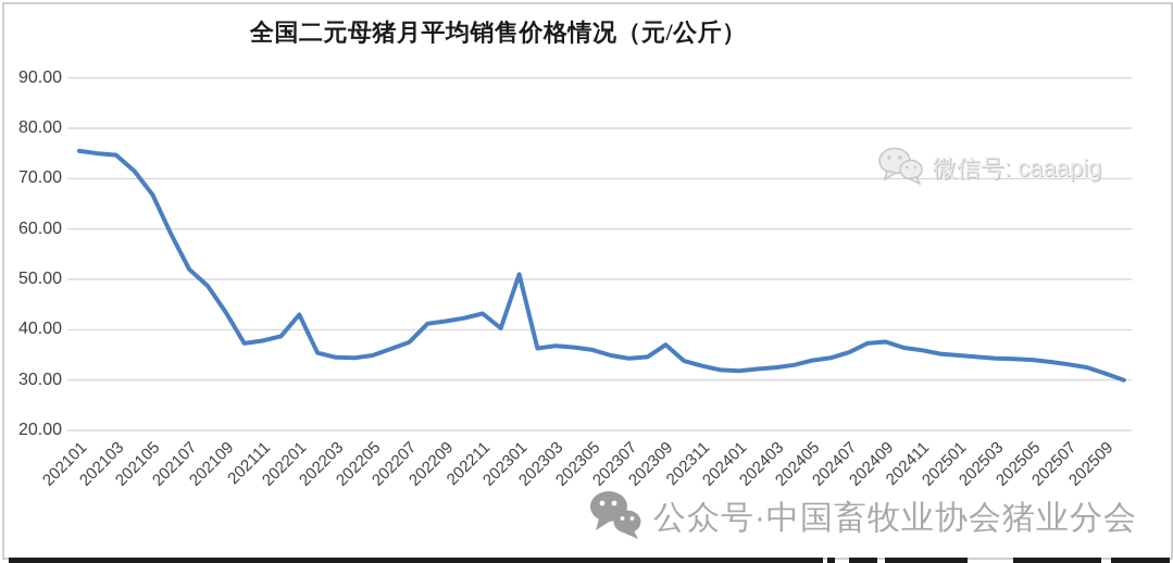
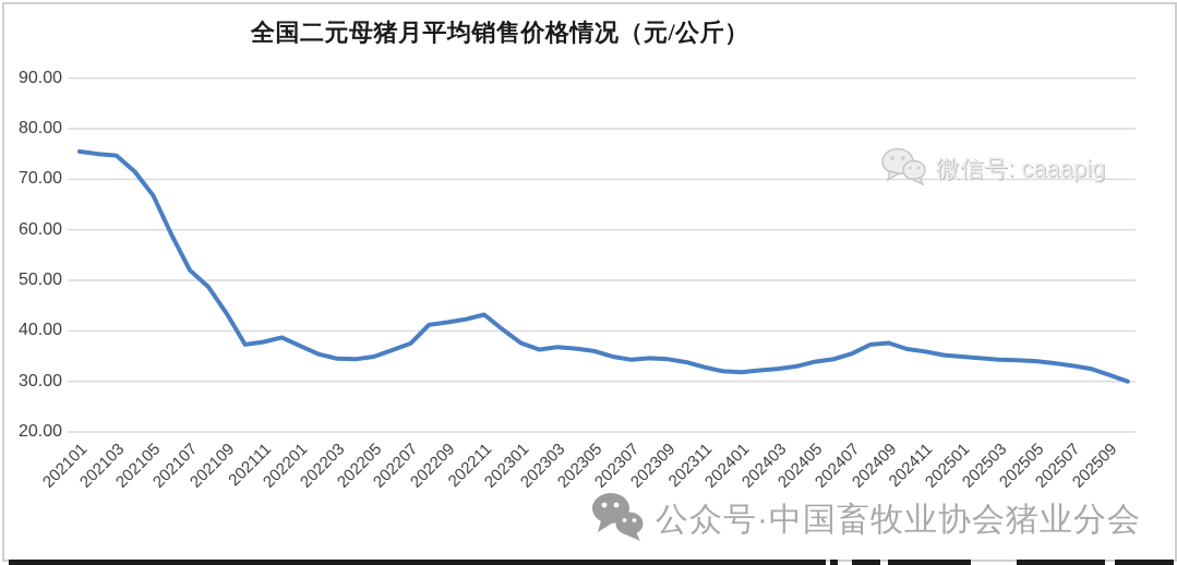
202201: 43 -> 37
202301: 51 -> 38
202309: 37 -> 34
